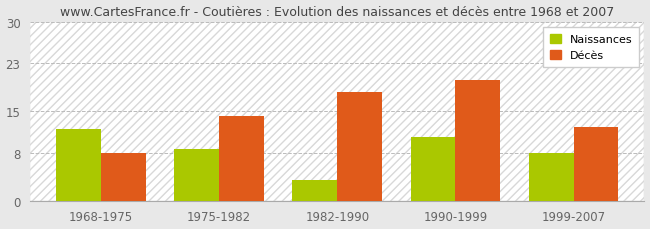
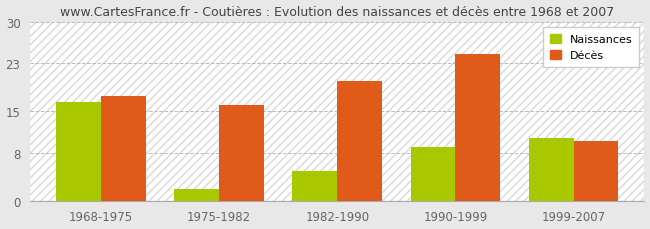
Naissances/1968-1975: 12.0 -> 16.5
Décès/1968-1975: 8.0 -> 17.5
Naissances/1975-1982: 8.6 -> 2.0
Décès/1975-1982: 14.2 -> 16.0
Naissances/1982-1990: 3.4 -> 5.0
Décès/1982-1990: 18.2 -> 20.0
Naissances/1990-1999: 10.6 -> 9.0
Décès/1990-1999: 20.2 -> 24.5
Naissances/1999-2007: 8.0 -> 10.5
Décès/1999-2007: 12.4 -> 10.0
